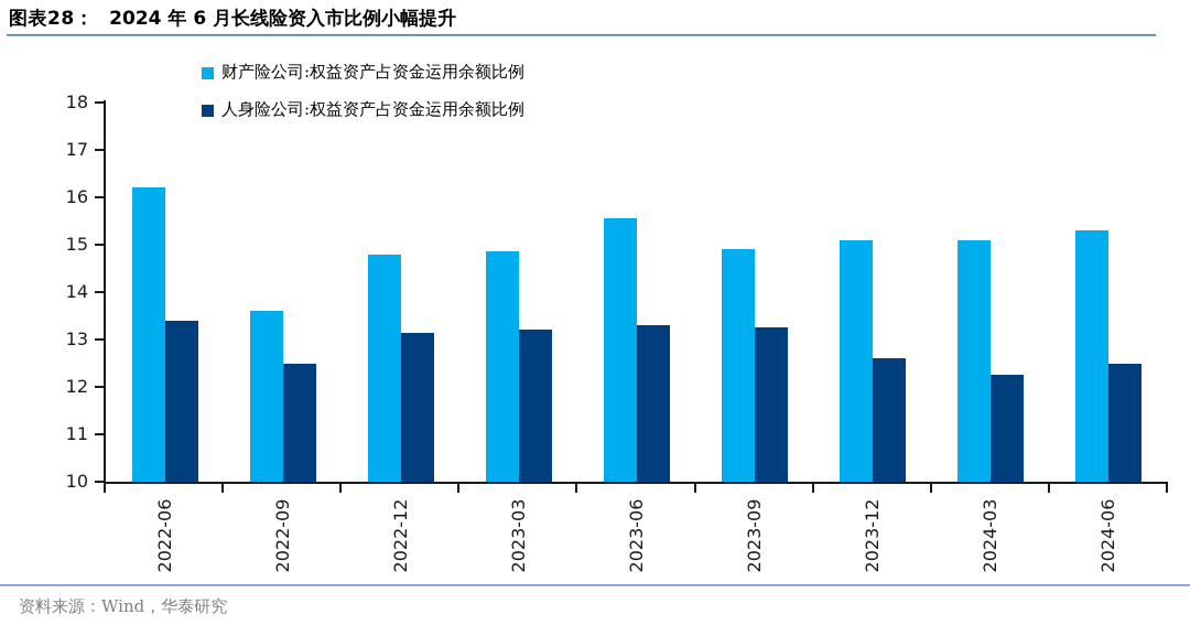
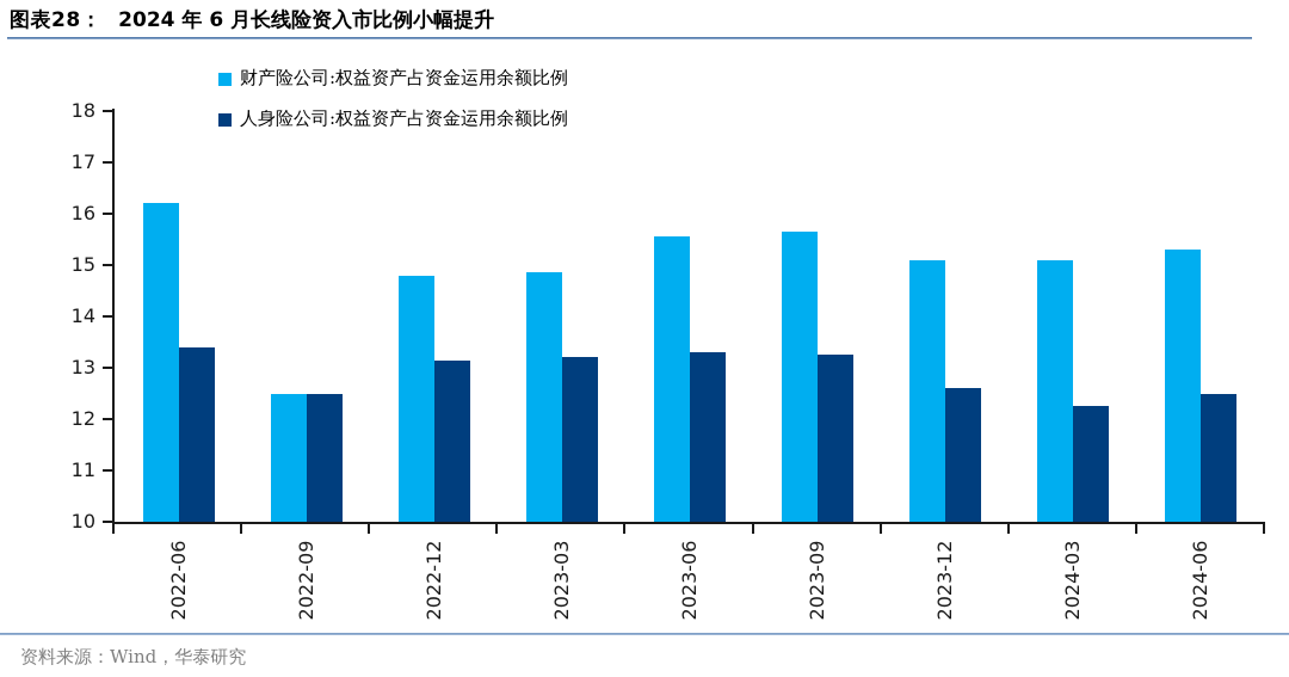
财产险公司:权益资产占资金运用余额比例/2022-09: 13.6 -> 12.5
财产险公司:权益资产占资金运用余额比例/2023-09: 14.9 -> 15.7
